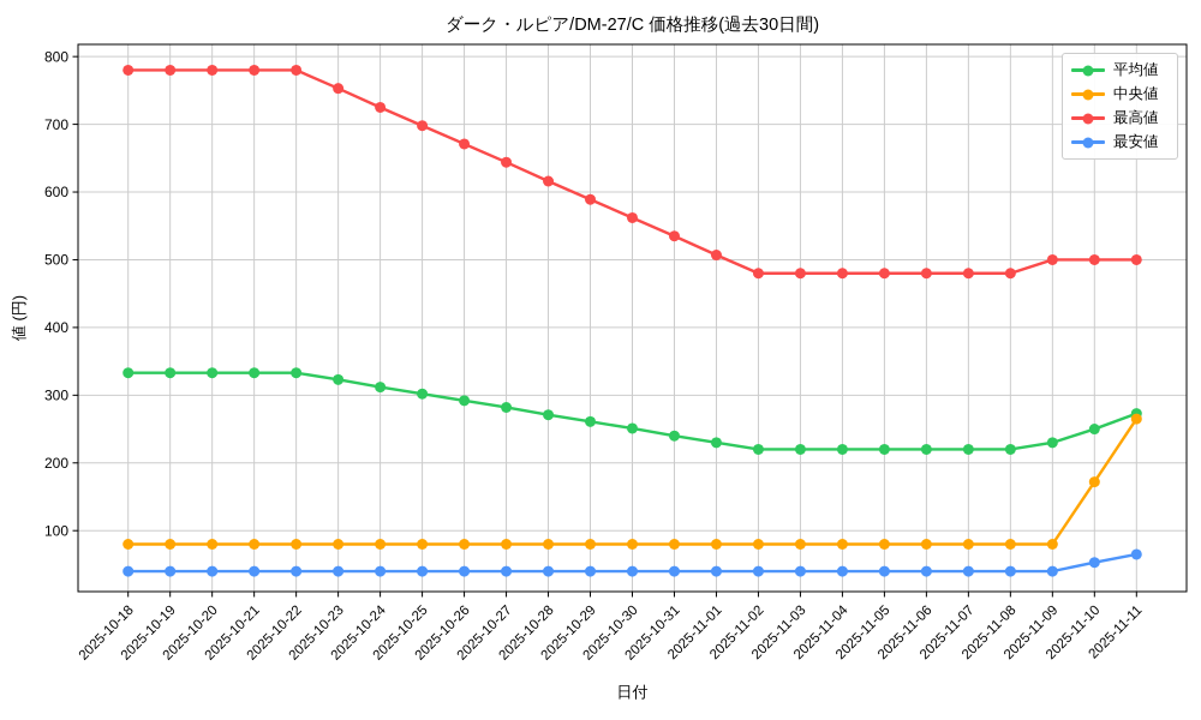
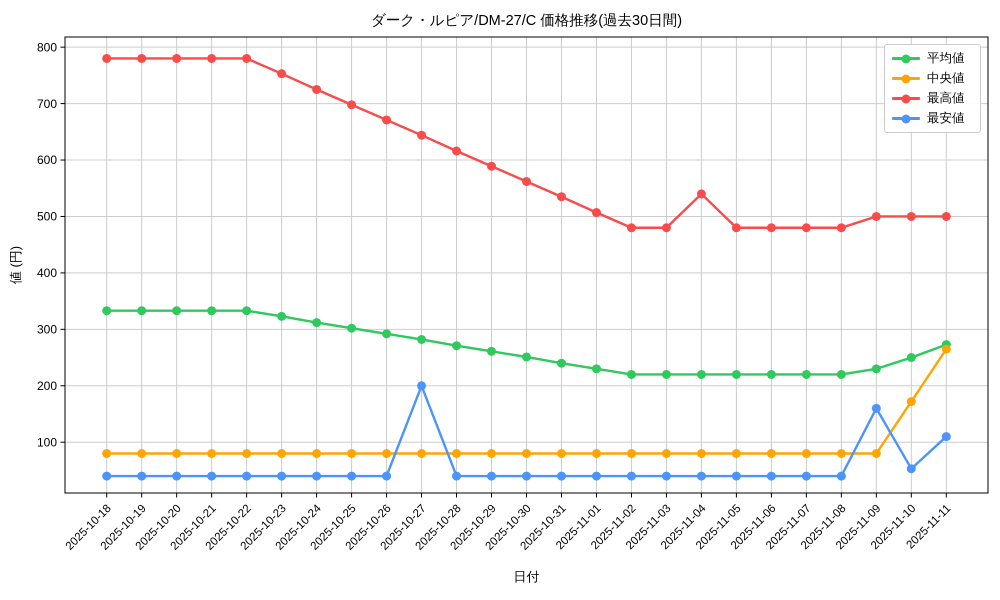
最安値/2025-10-27: 40 -> 200
最高値/2025-11-04: 480 -> 540
最安値/2025-11-09: 40 -> 160
最安値/2025-11-11: 60 -> 110
